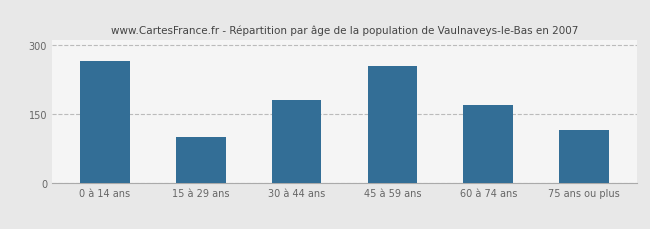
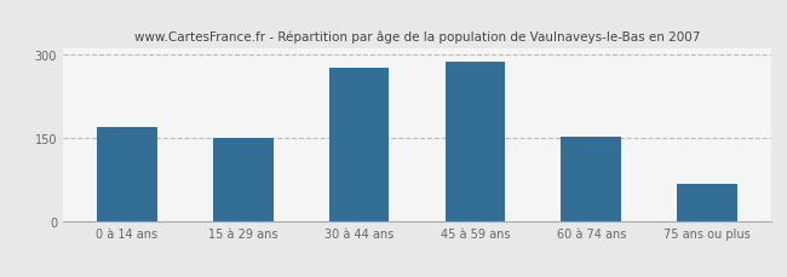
0 à 14 ans: 265 -> 170
15 à 29 ans: 100 -> 149
30 à 44 ans: 180 -> 277
45 à 59 ans: 255 -> 287
60 à 74 ans: 170 -> 152
75 ans ou plus: 115 -> 67
